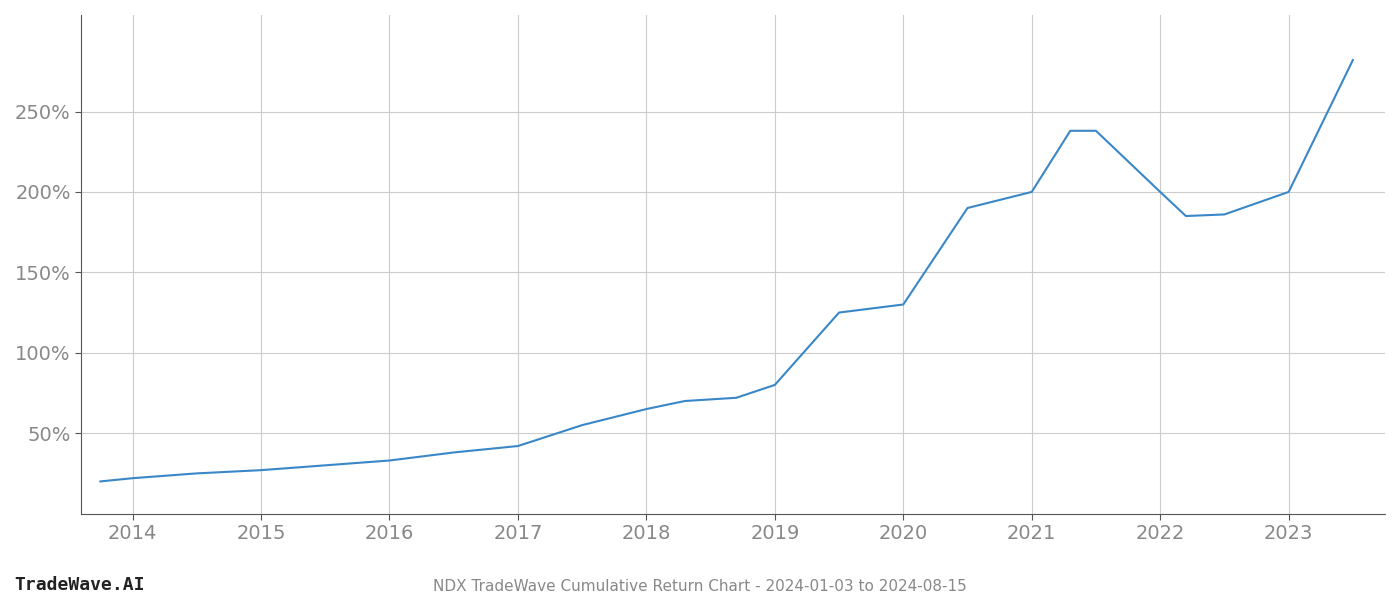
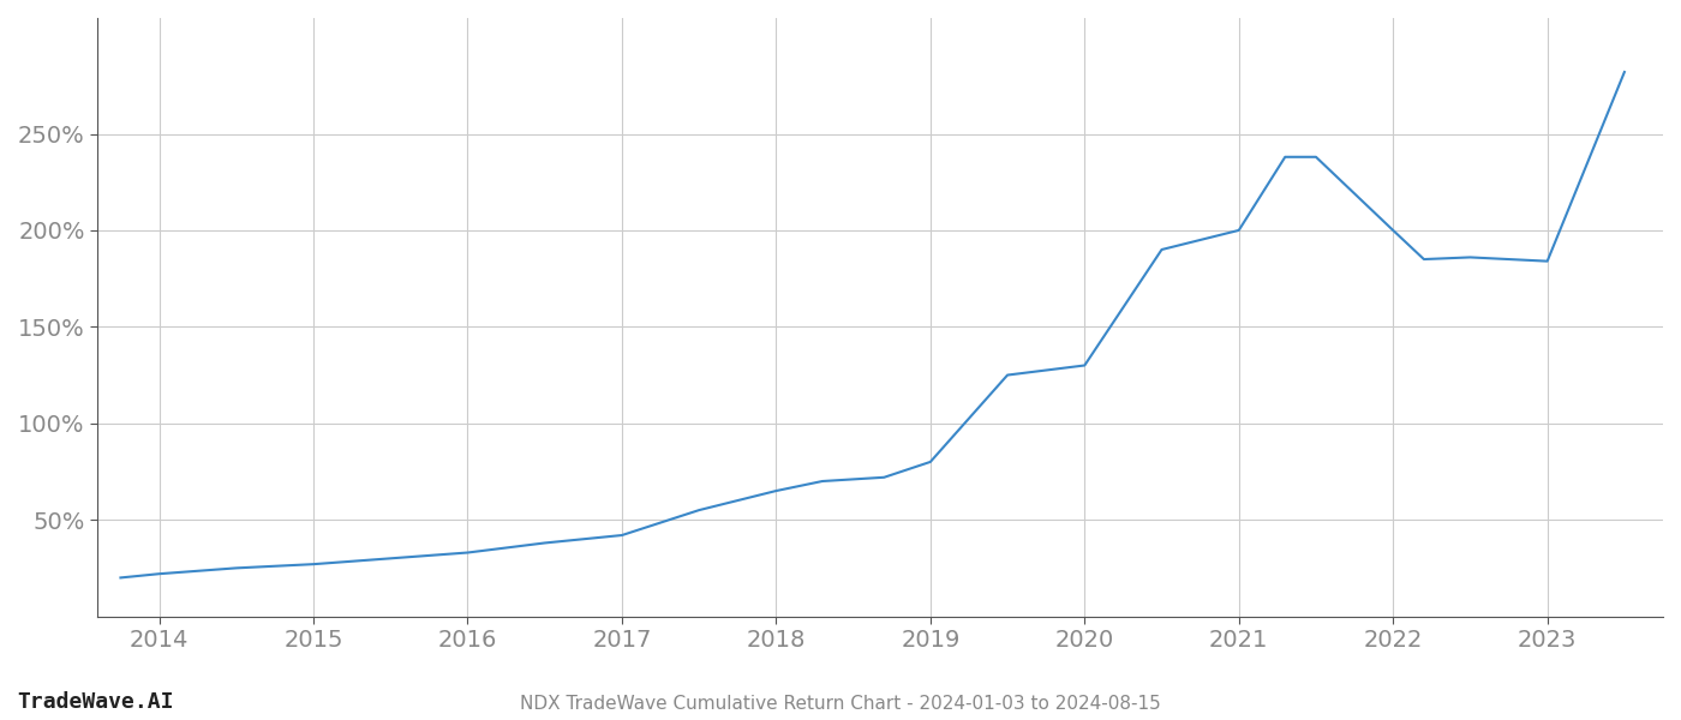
2023: 200% -> 184%
